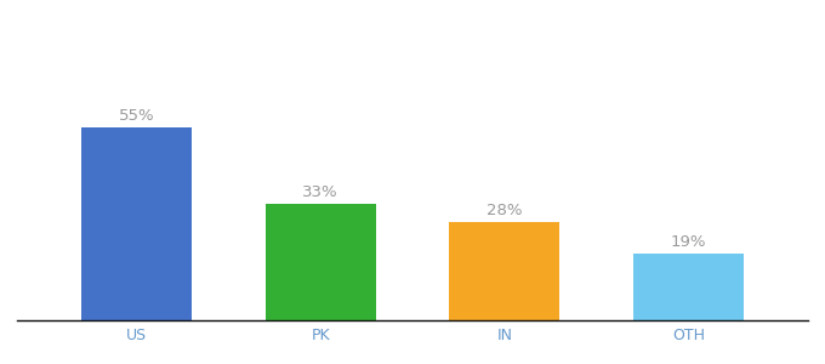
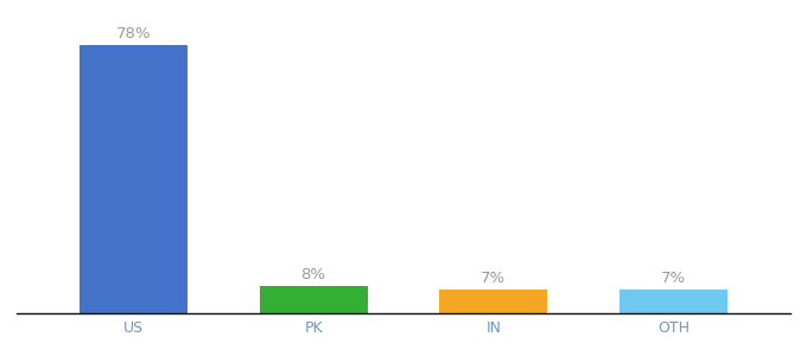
US: 55% -> 78%
PK: 33% -> 8%
IN: 28% -> 7%
OTH: 19% -> 7%
